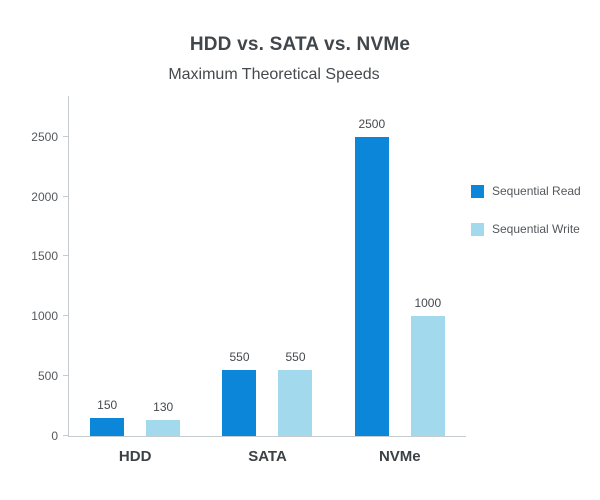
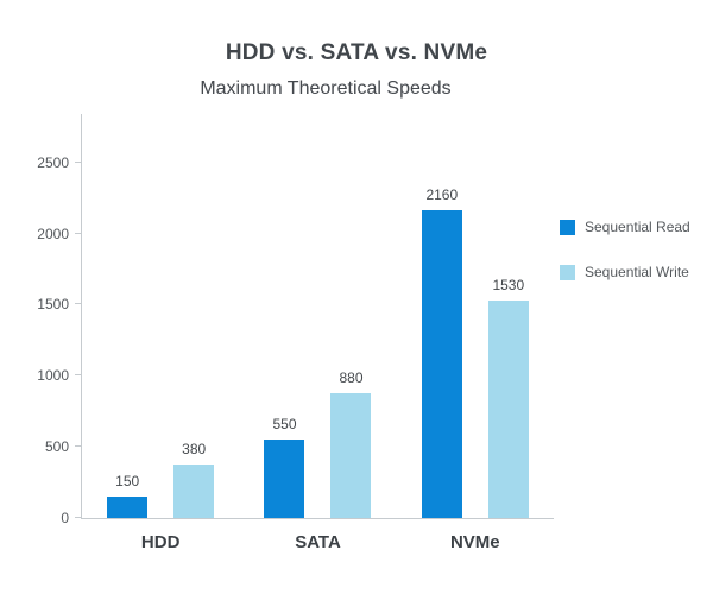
Sequential Write/HDD: 130 -> 380
Sequential Write/SATA: 550 -> 880
Sequential Read/NVMe: 2500 -> 2160
Sequential Write/NVMe: 1000 -> 1530
